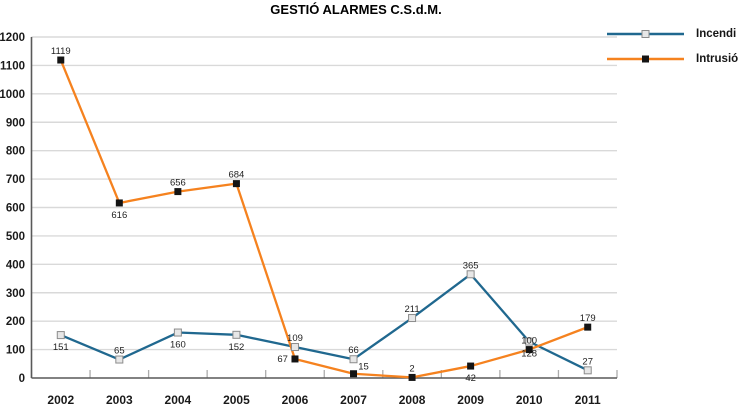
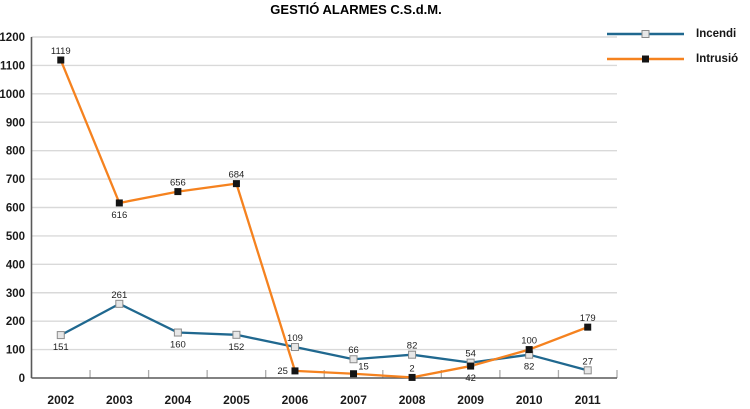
Incendi/2003: 65 -> 261
Intrusió/2006: 67 -> 25
Incendi/2008: 211 -> 82
Incendi/2009: 365 -> 54
Incendi/2010: 128 -> 82
